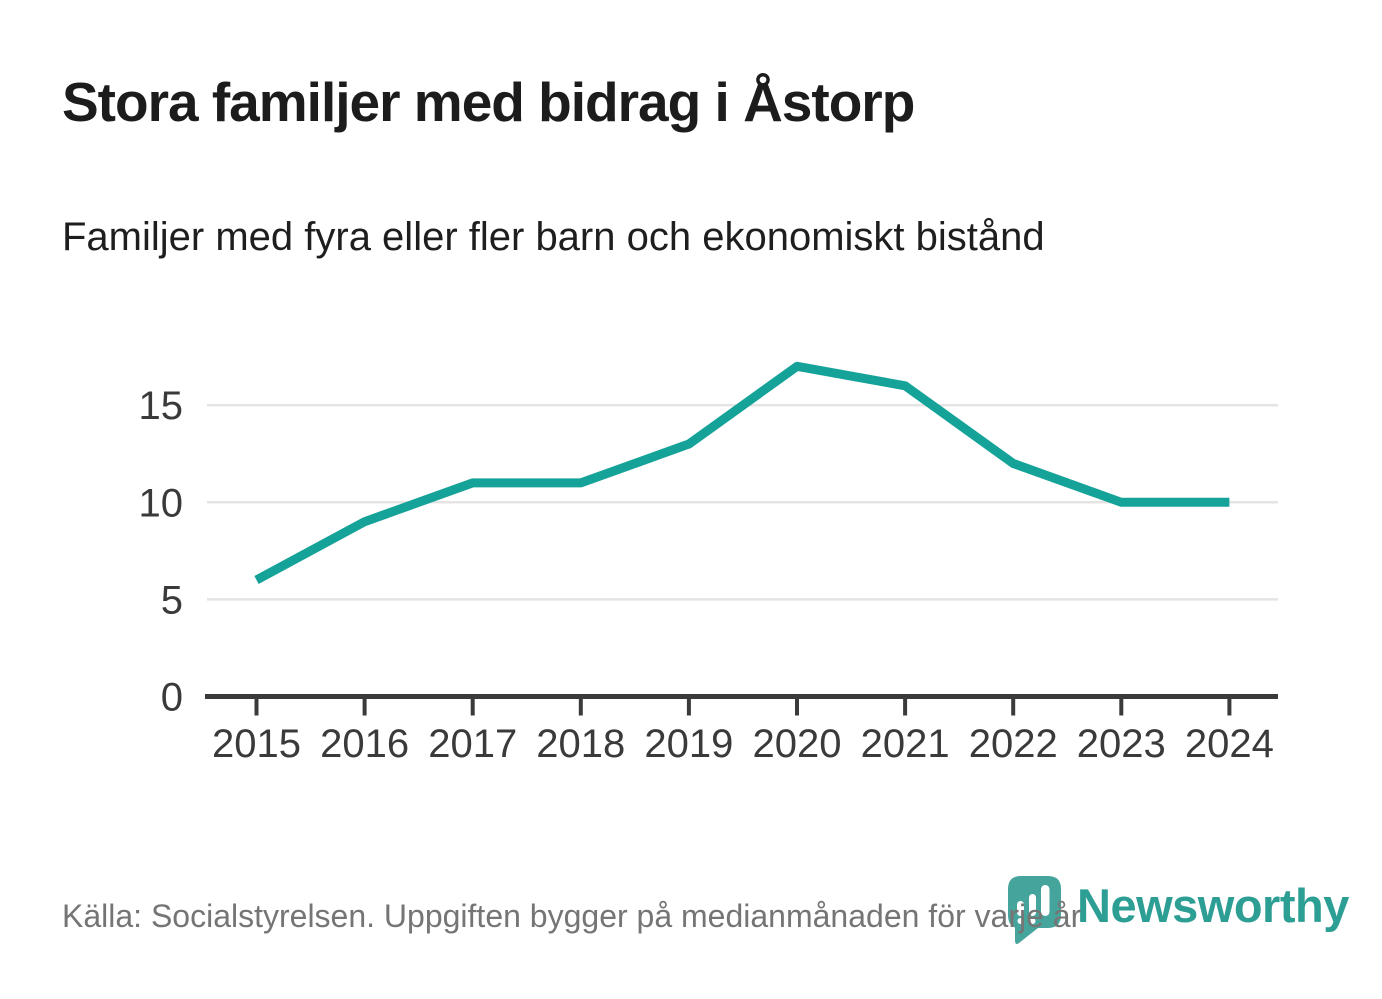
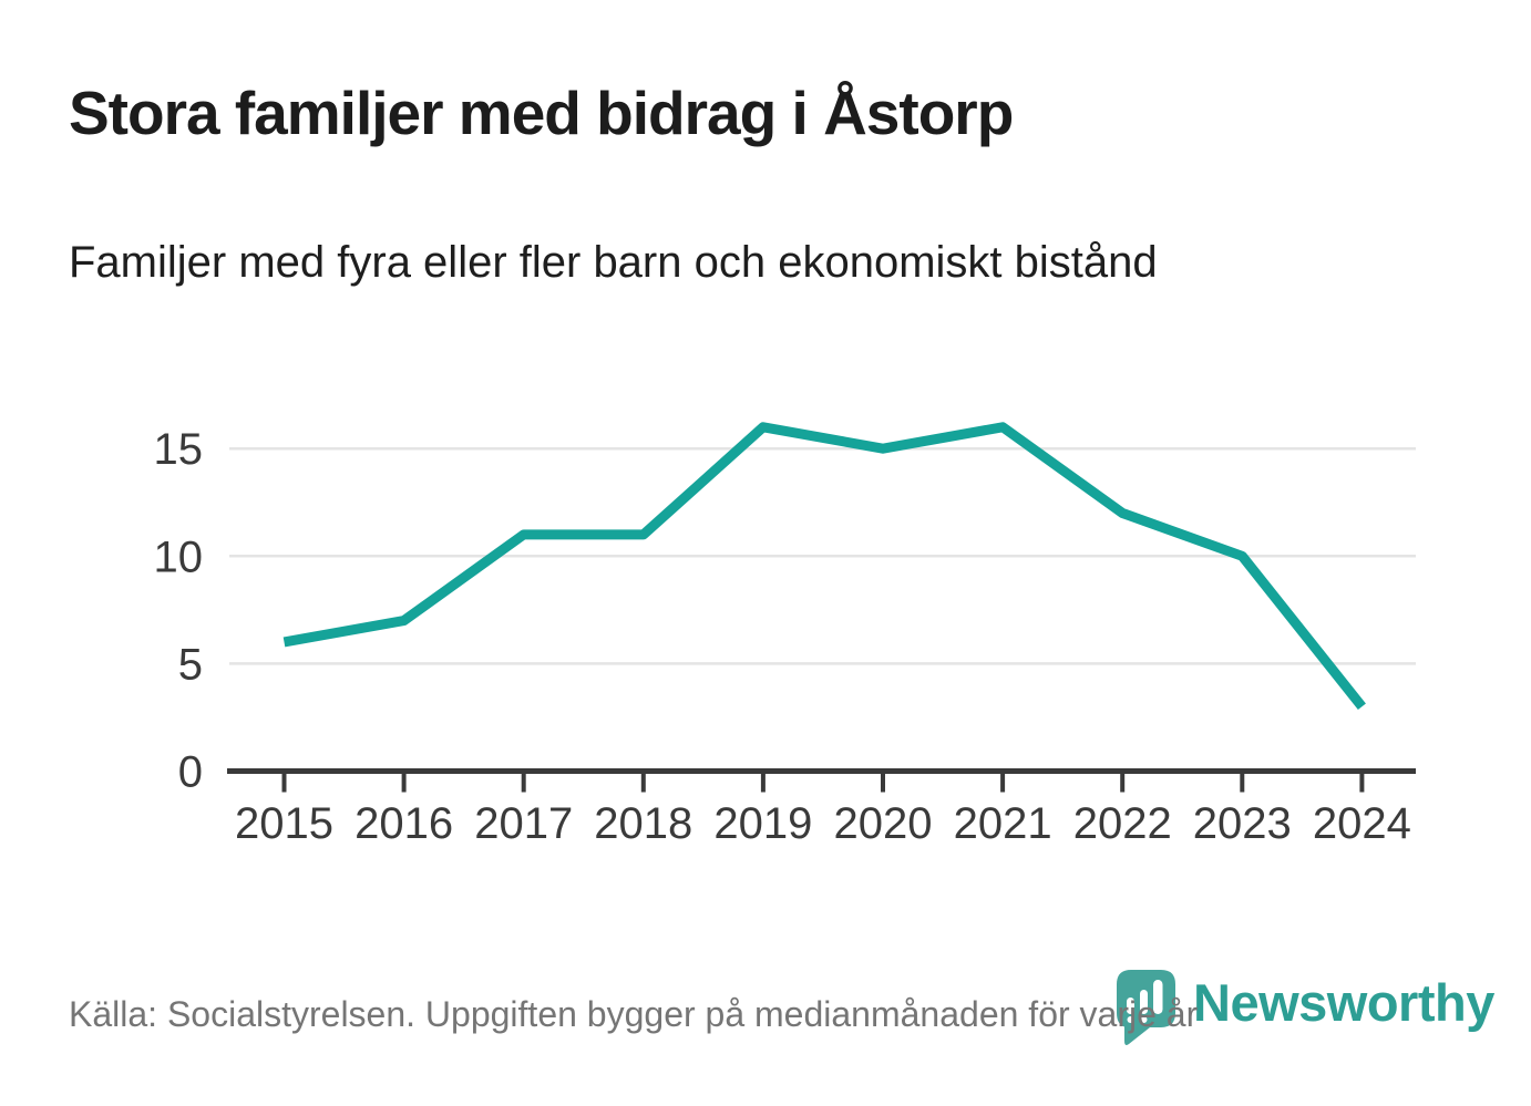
2016: 9 -> 7
2019: 13 -> 16
2020: 17 -> 15
2024: 10 -> 3
